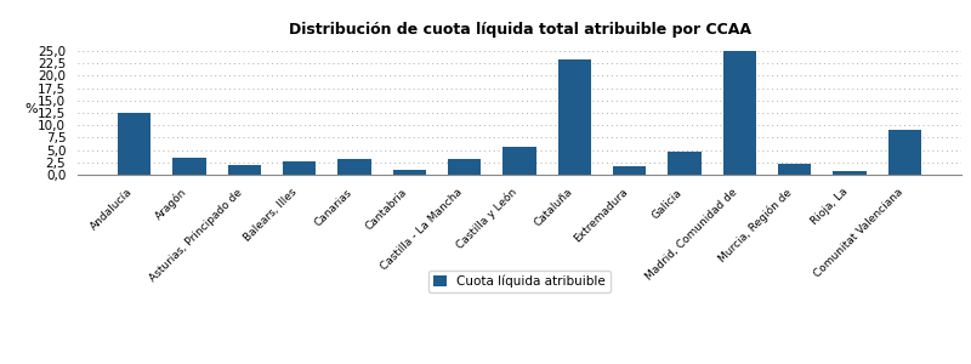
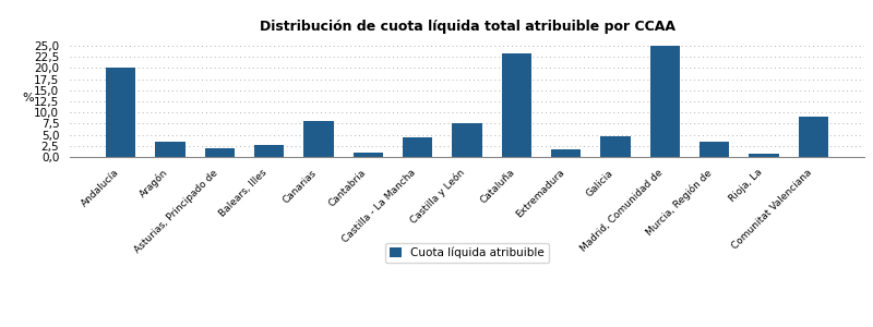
Andalucía: 12,5 -> 20,0
Canarias: 3,1 -> 8,0
Castilla - La Mancha: 3,2 -> 4,5
Castilla y León: 5,7 -> 7,5
Murcia, Región de: 2,2 -> 3,5
